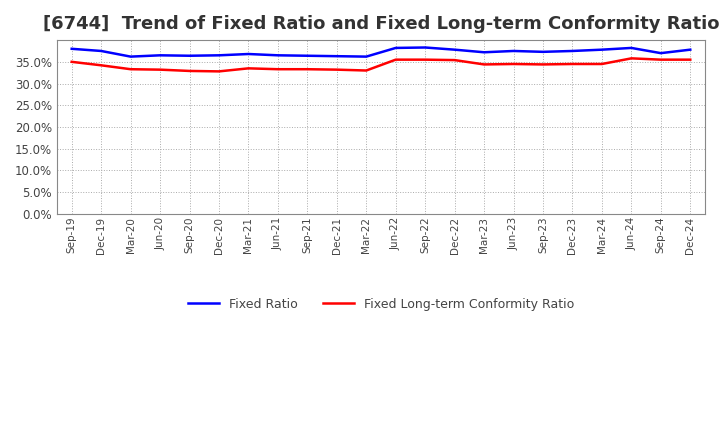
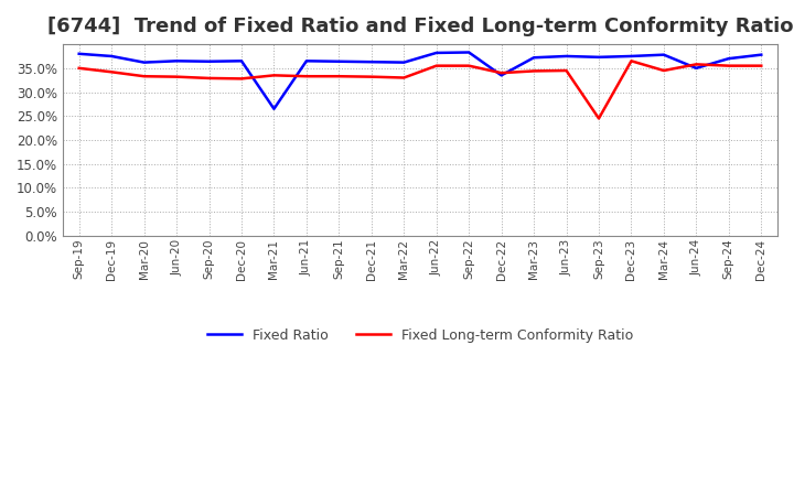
Fixed Ratio/Mar-21: 36.8% -> 26.5%
Fixed Ratio/Dec-22: 37.8% -> 33.5%
Fixed Long-term Conformity Ratio/Dec-22: 35.4% -> 34.0%
Fixed Long-term Conformity Ratio/Sep-23: 34.4% -> 24.5%
Fixed Long-term Conformity Ratio/Dec-23: 34.5% -> 36.5%
Fixed Ratio/Jun-24: 38.2% -> 35.0%
